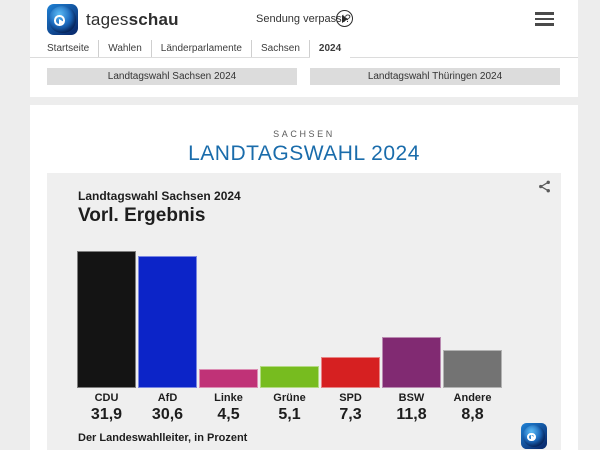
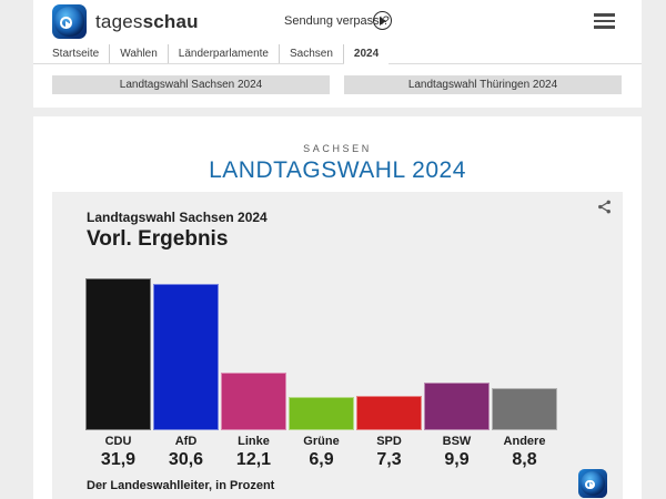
Linke: 4,5 -> 12,1
Grüne: 5,1 -> 6,9
BSW: 11,8 -> 9,9
